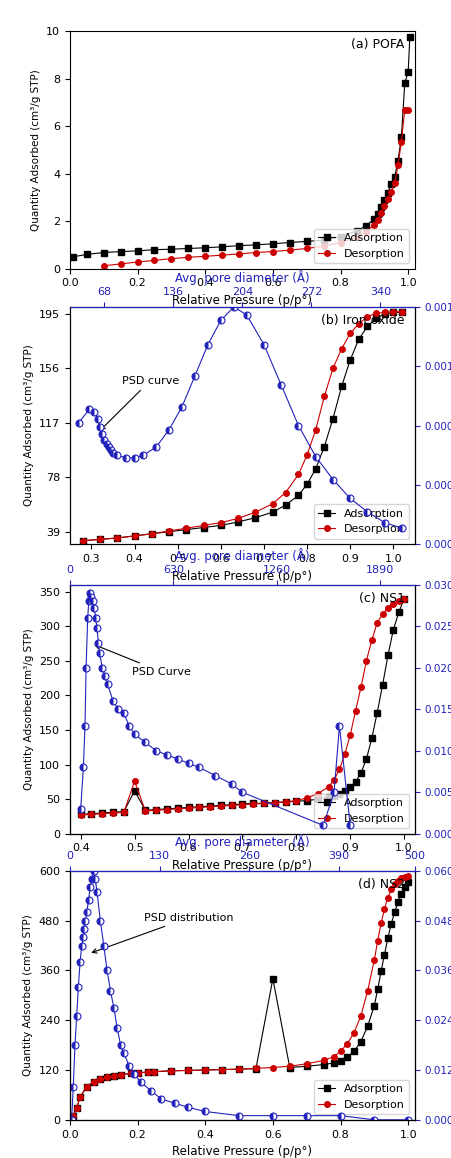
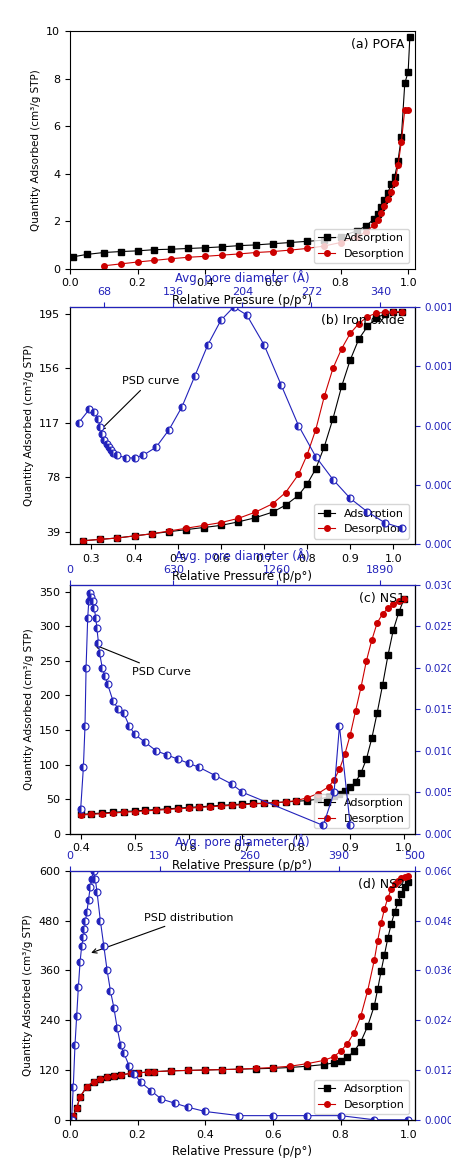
Adsorption/0.5: 62 -> 33
Desorption/0.5: 76 -> 32
Adsorption/0.6: 340 -> 124
